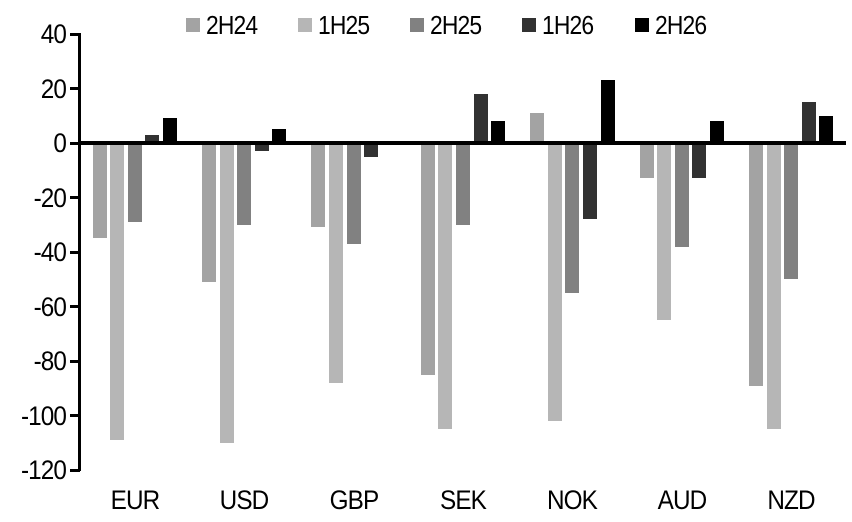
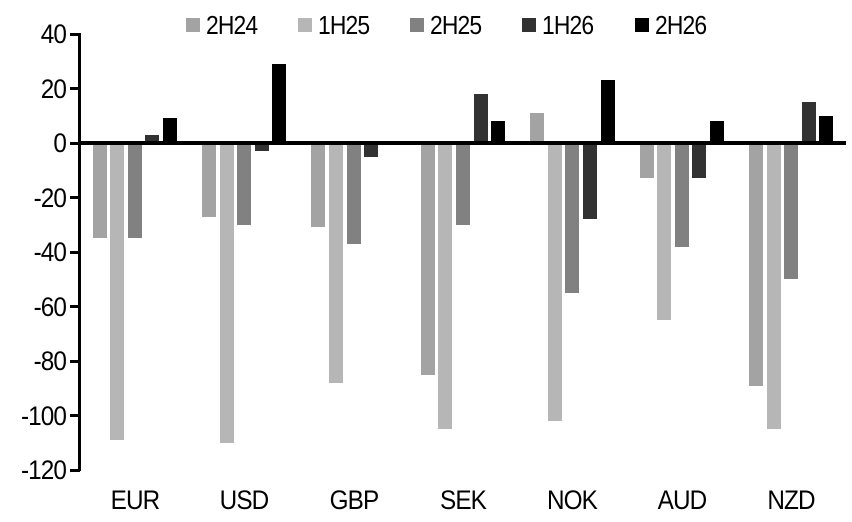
2H25/EUR: -29 -> -35
2H24/USD: -51 -> -27
2H26/USD: 5 -> 29
